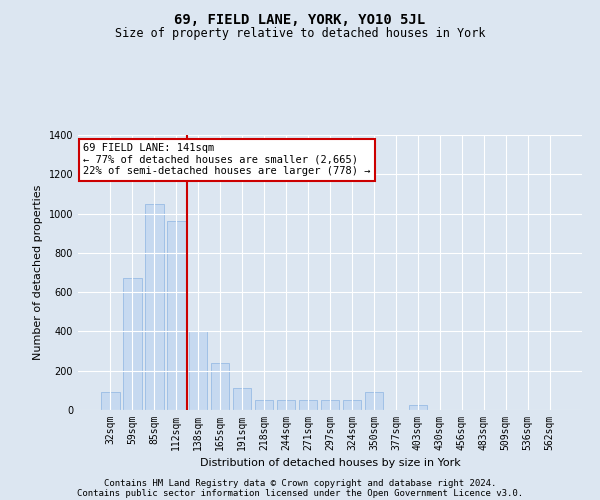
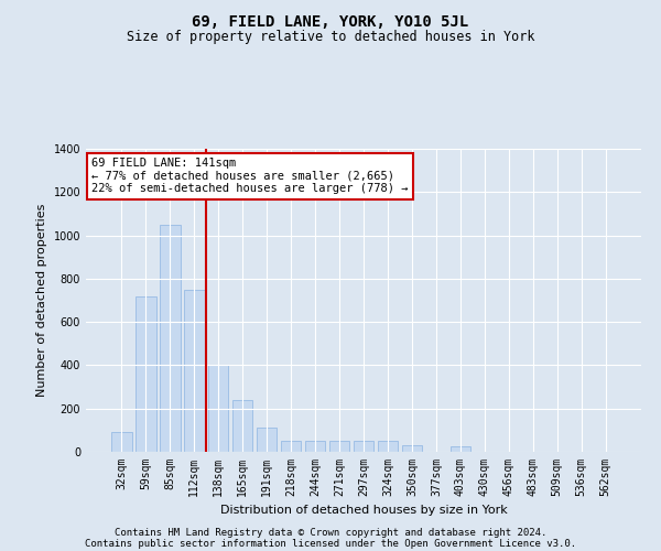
59sqm: 670 -> 720
112sqm: 960 -> 750
350sqm: 90 -> 30
